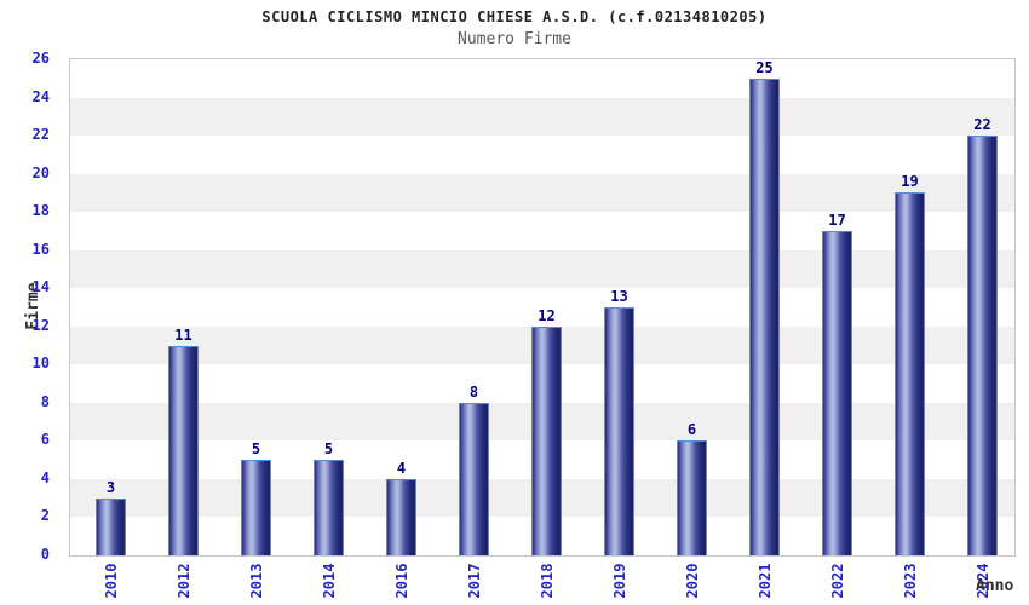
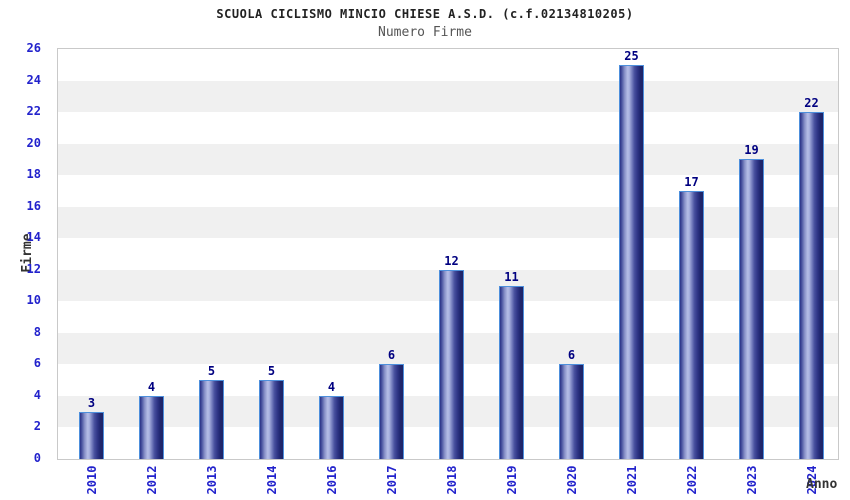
2012: 11 -> 4
2017: 8 -> 6
2019: 13 -> 11
